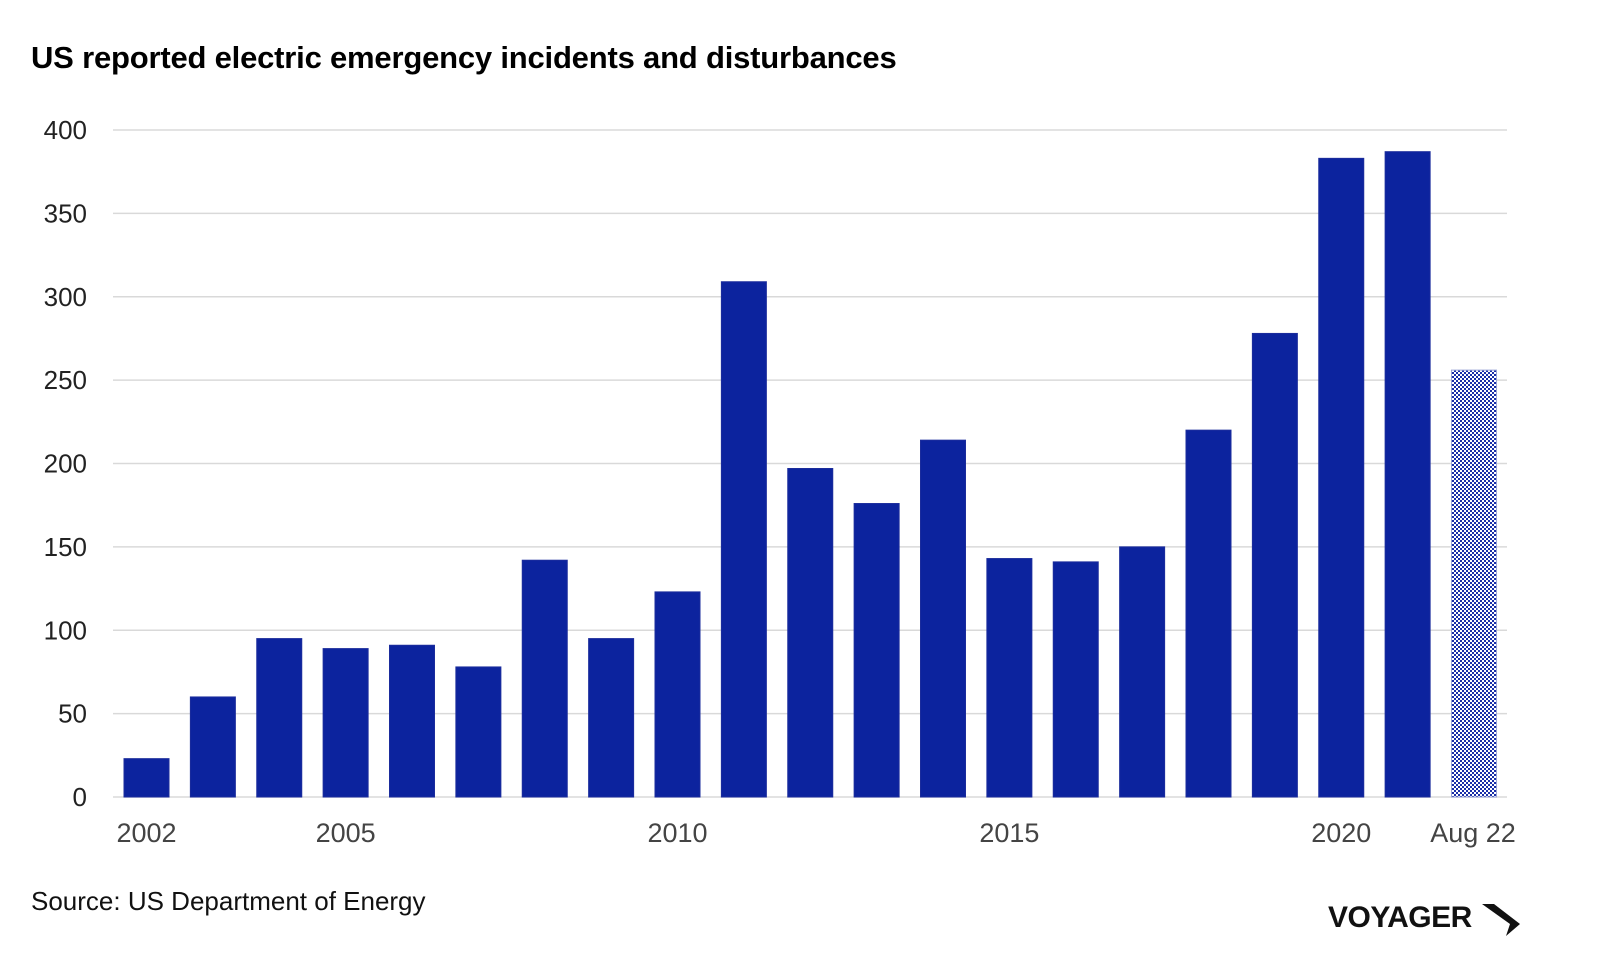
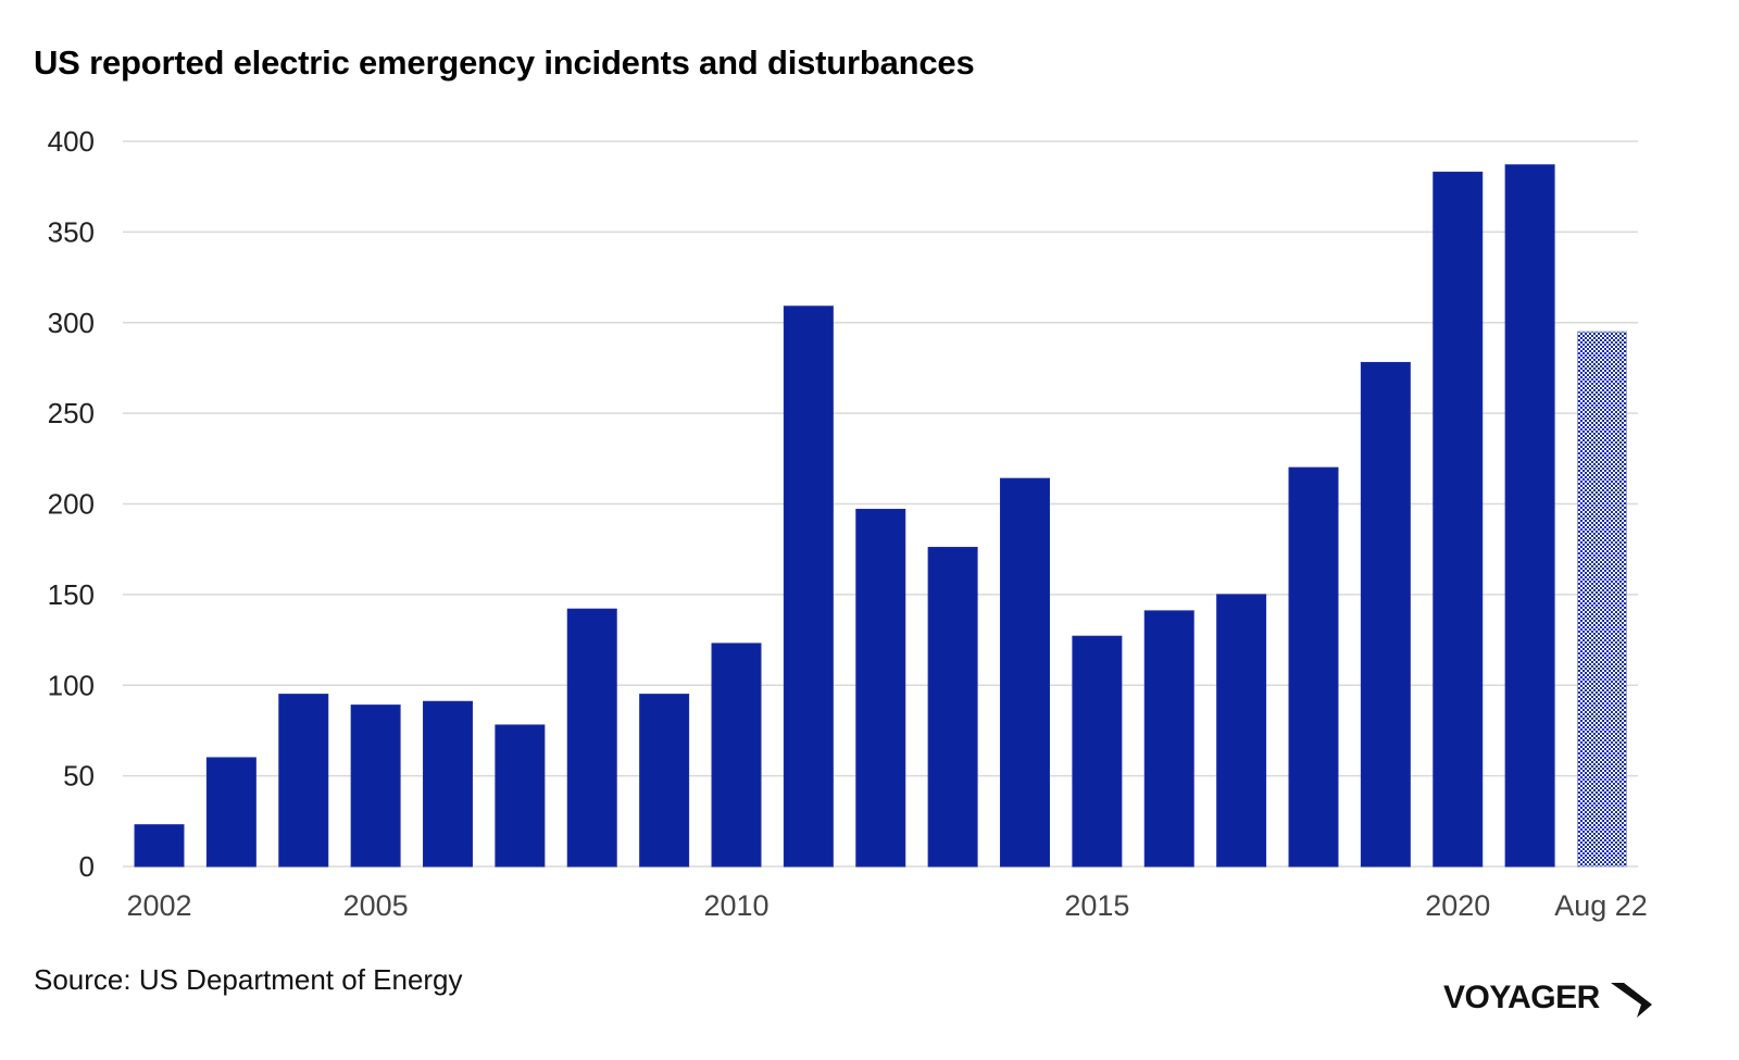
2015: 143 -> 127
Aug 22: 256 -> 295
